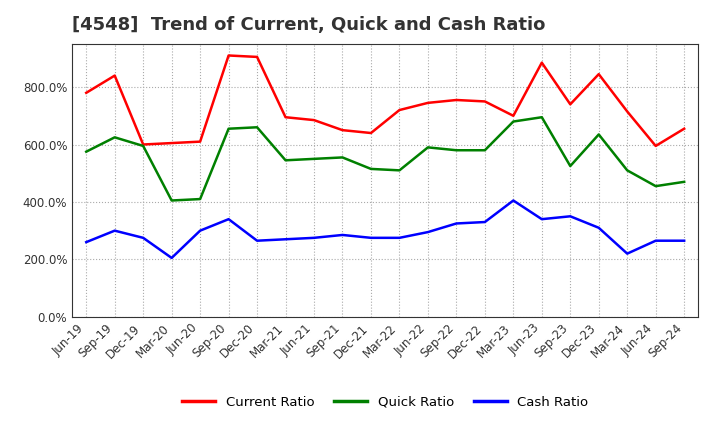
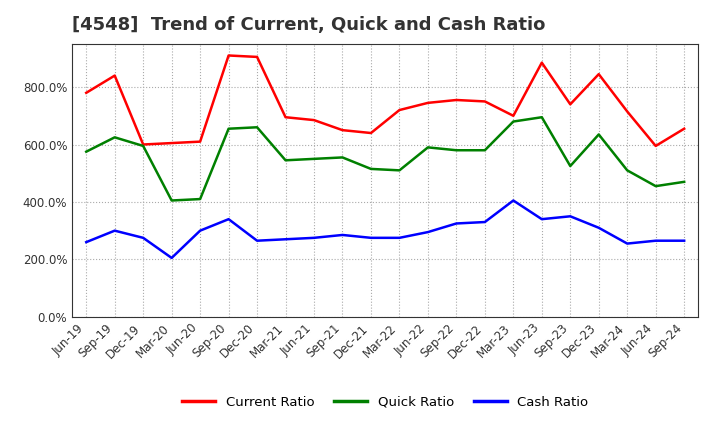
Cash Ratio/Mar-24: 220% -> 255%
